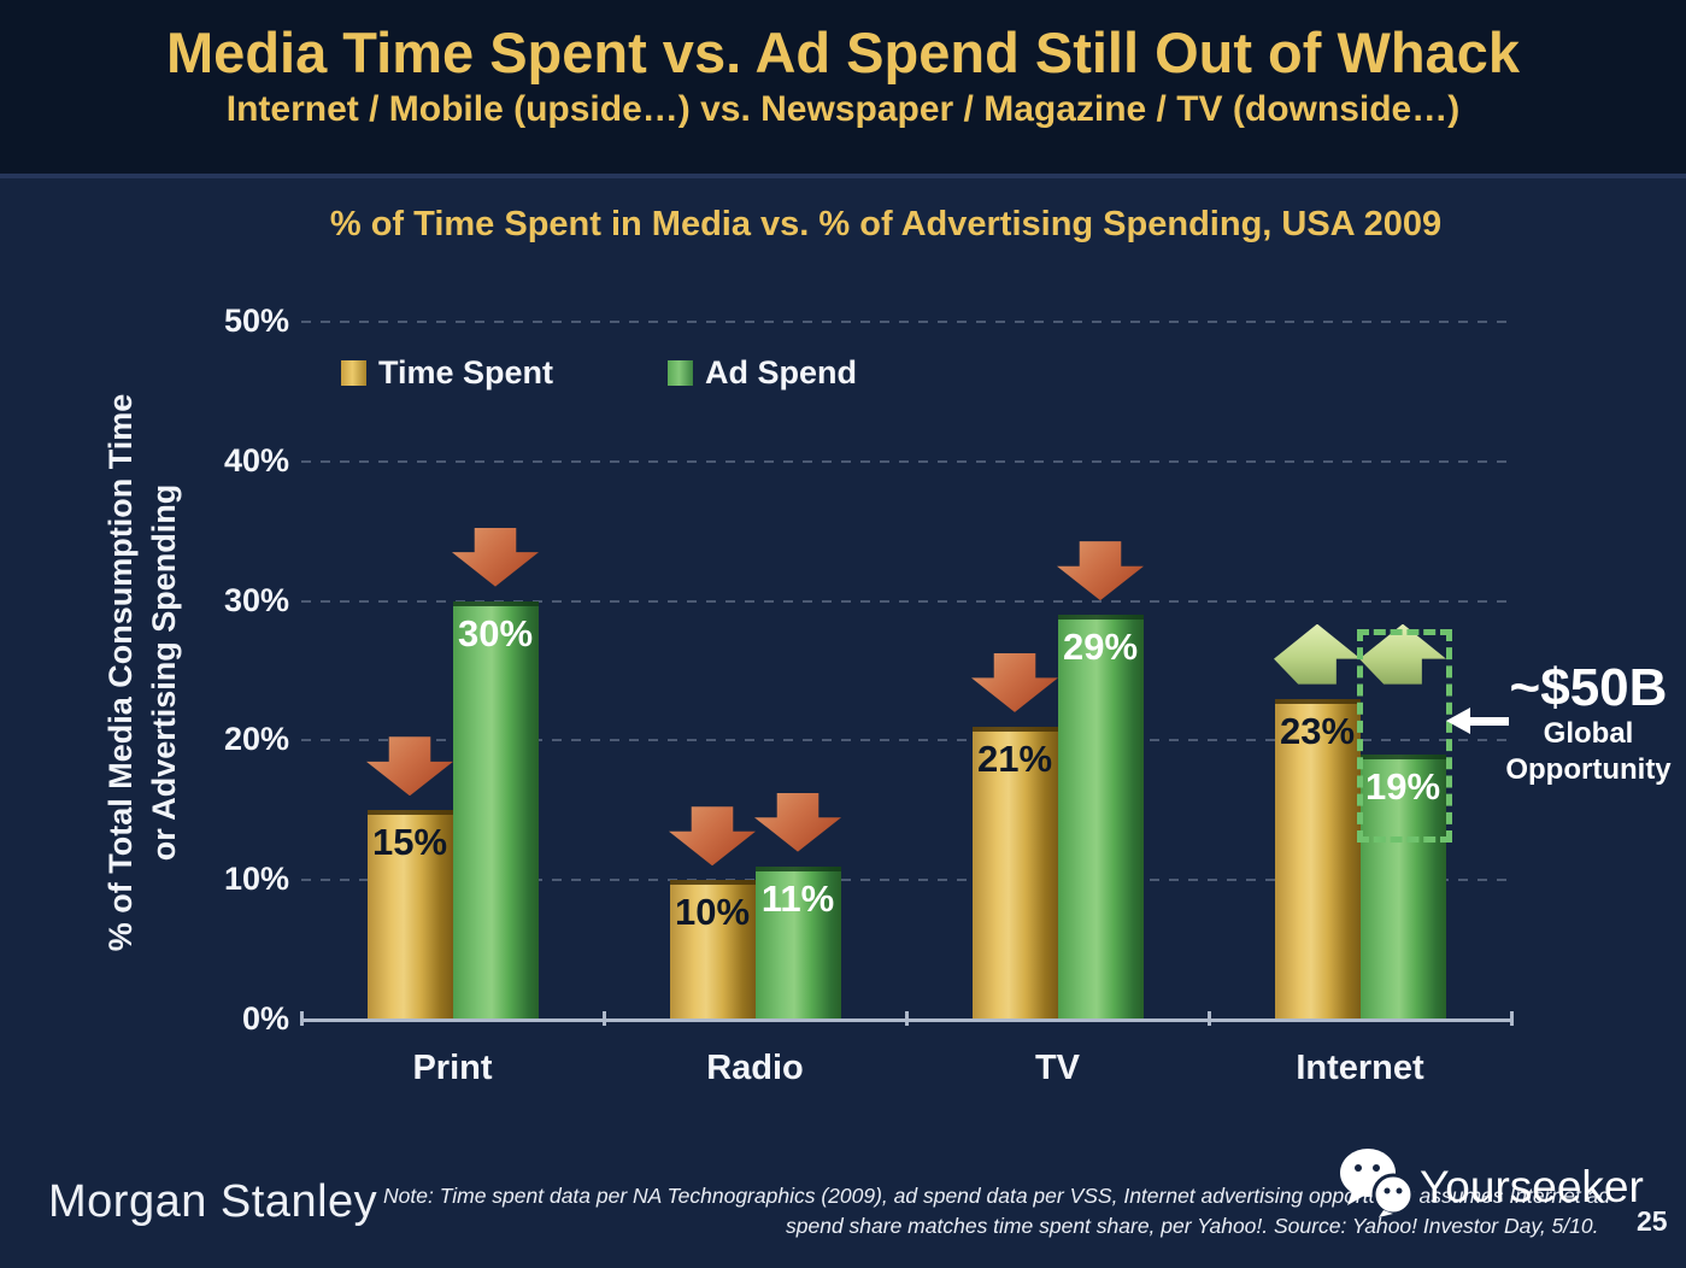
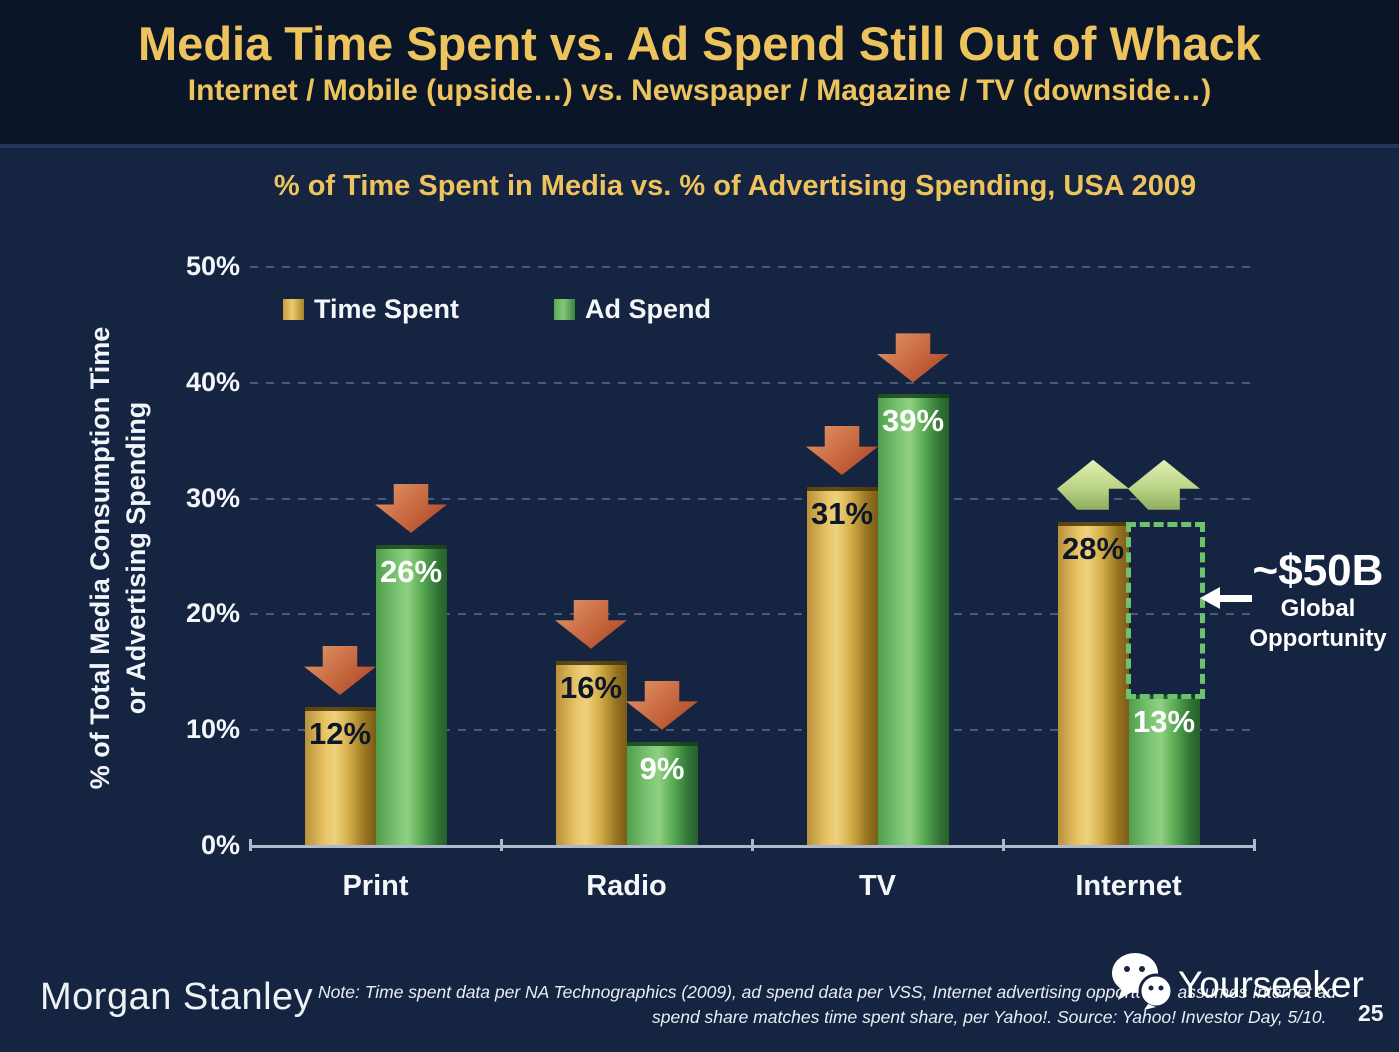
Time Spent/Print: 15% -> 12%
Ad Spend/Print: 30% -> 26%
Time Spent/Radio: 10% -> 16%
Ad Spend/Radio: 11% -> 9%
Time Spent/TV: 21% -> 31%
Ad Spend/TV: 29% -> 39%
Time Spent/Internet: 23% -> 28%
Ad Spend/Internet: 19% -> 13%
